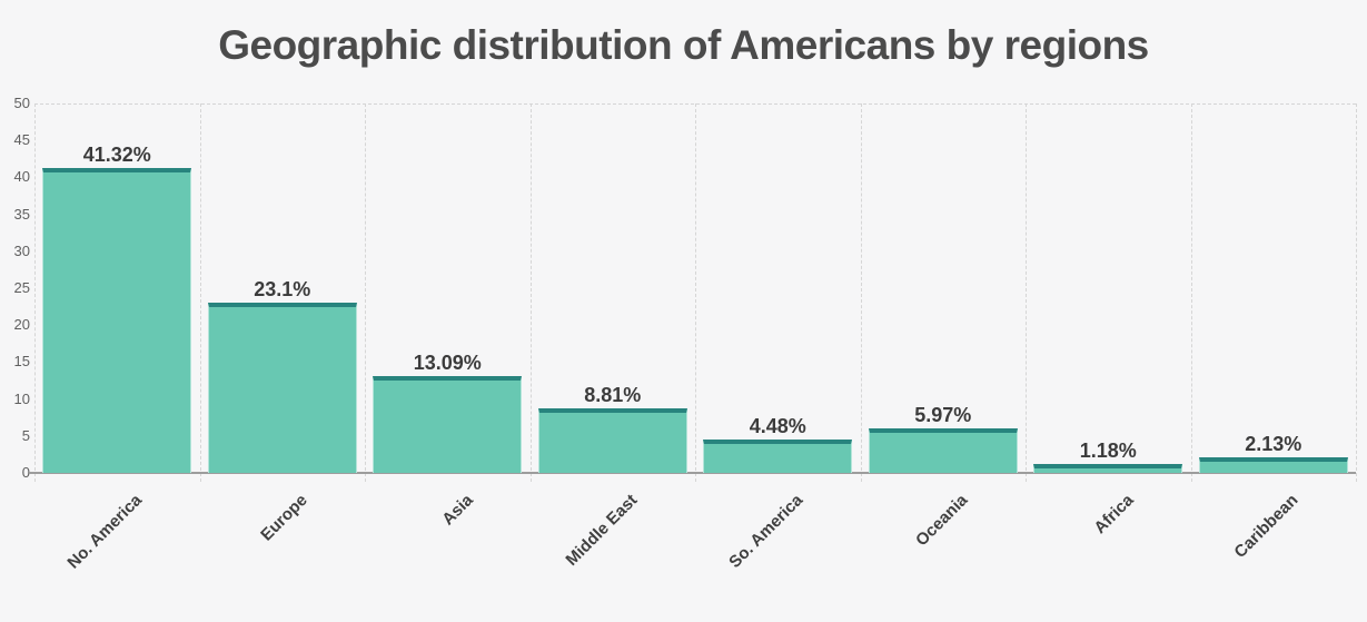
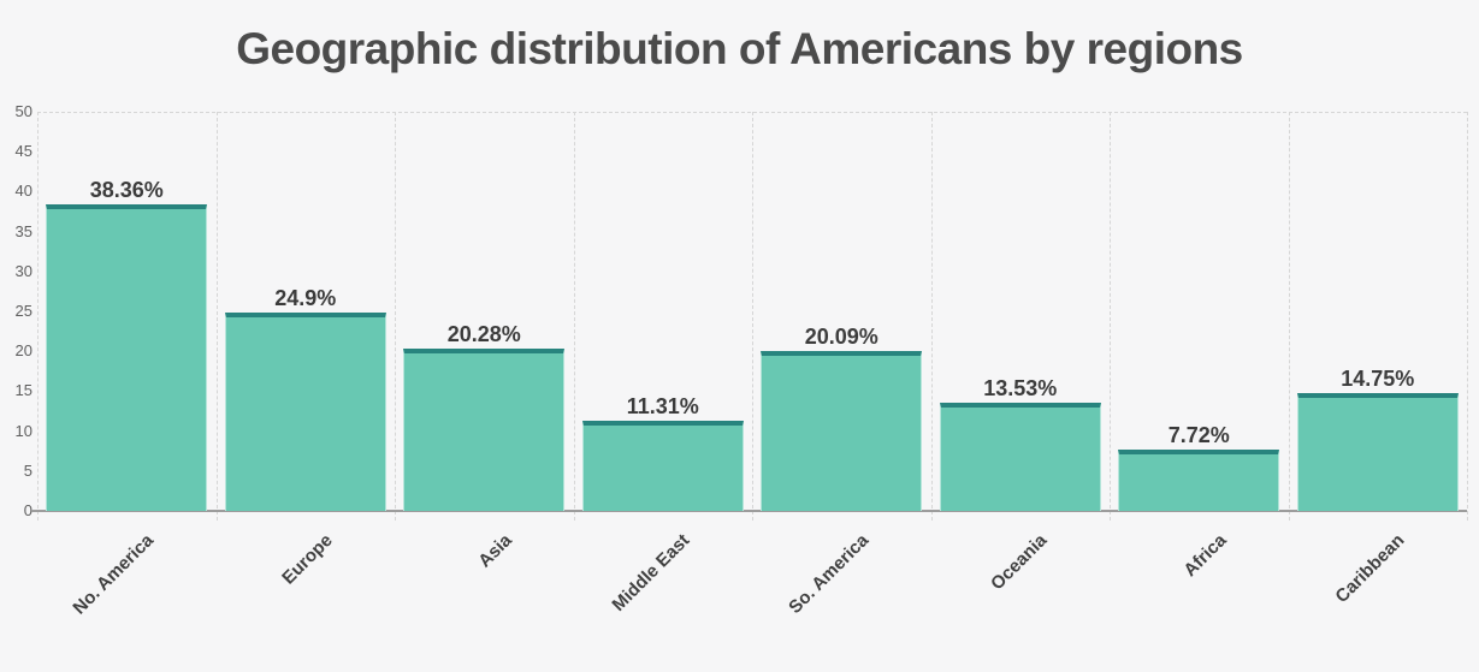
No. America: 41.32% -> 38.36%
Europe: 23.1% -> 24.9%
Asia: 13.09% -> 20.28%
Middle East: 8.81% -> 11.31%
So. America: 4.48% -> 20.09%
Oceania: 5.97% -> 13.53%
Africa: 1.18% -> 7.72%
Caribbean: 2.13% -> 14.75%
